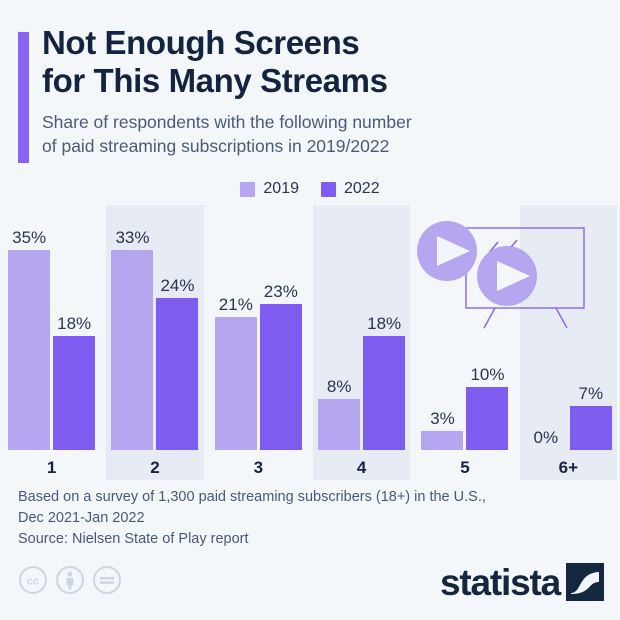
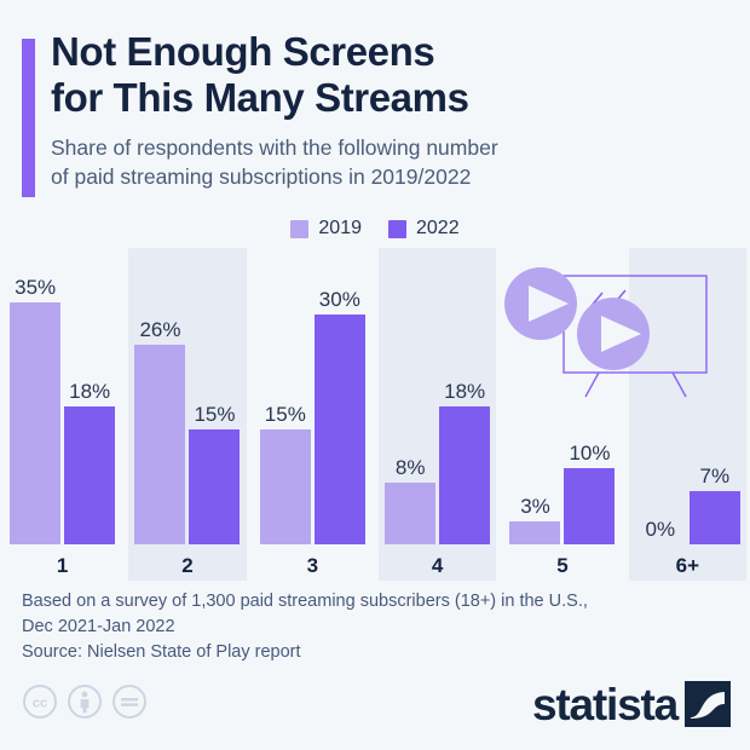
2019/2: 33% -> 26%
2022/2: 24% -> 15%
2019/3: 21% -> 15%
2022/3: 23% -> 30%
